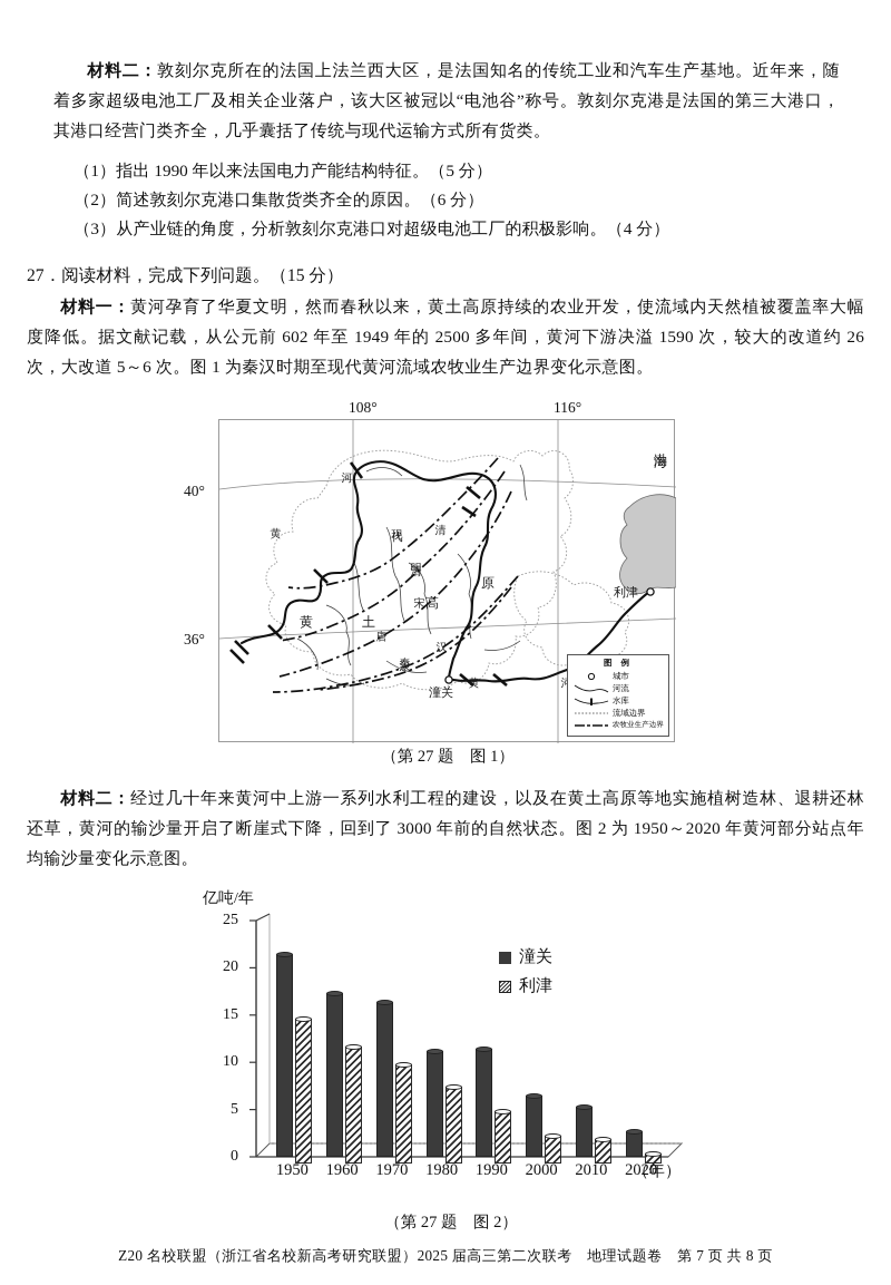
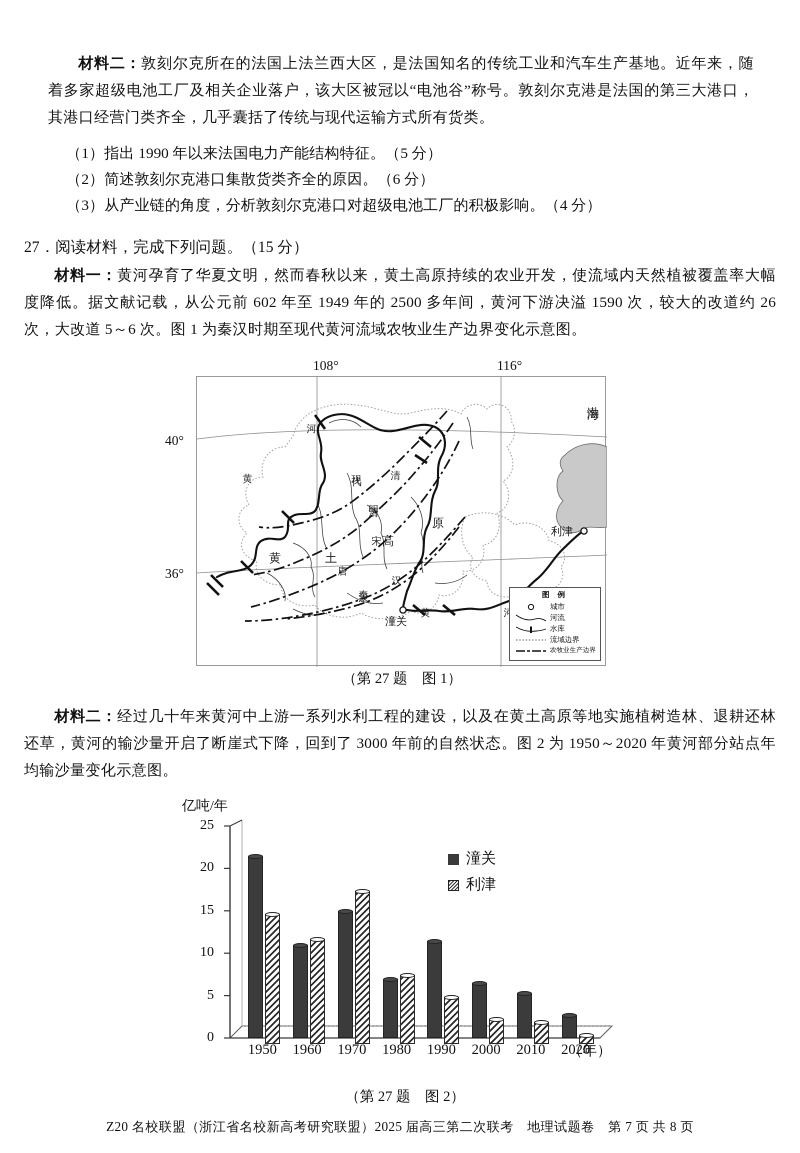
潼关/1960: 17 -> 11
潼关/1970: 16 -> 15
利津/1970: 10 -> 18
潼关/1980: 11 -> 7
